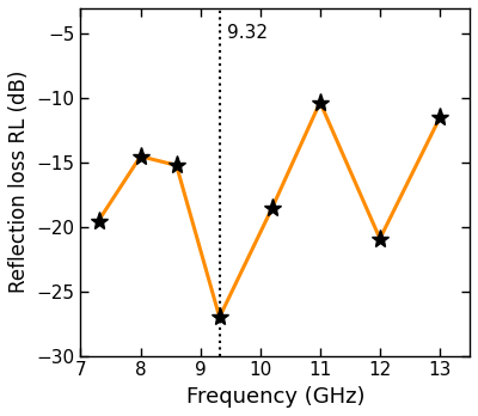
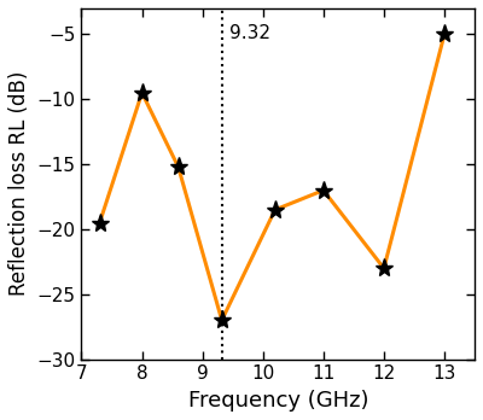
8: -14.5 -> -9.5
11: -10.3 -> -17.0
12: -20.9 -> -23.0
13: -11.5 -> -5.0
